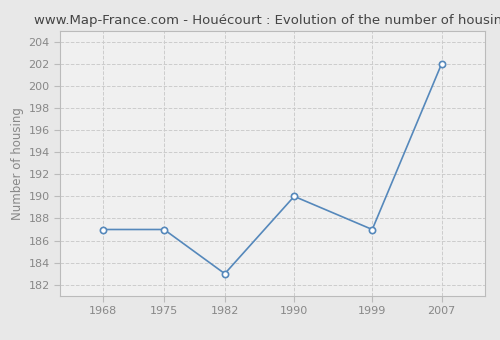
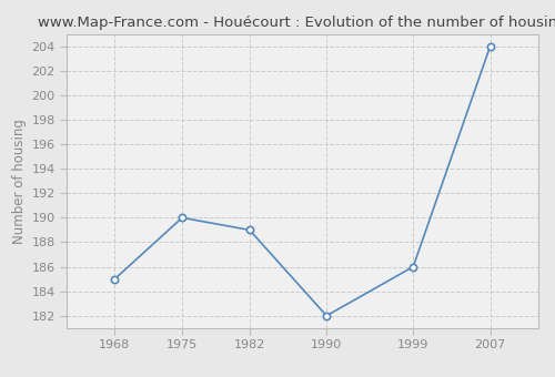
1968: 187 -> 185
1975: 187 -> 190
1982: 183 -> 189
1990: 190 -> 182
1999: 187 -> 186
2007: 202 -> 204
